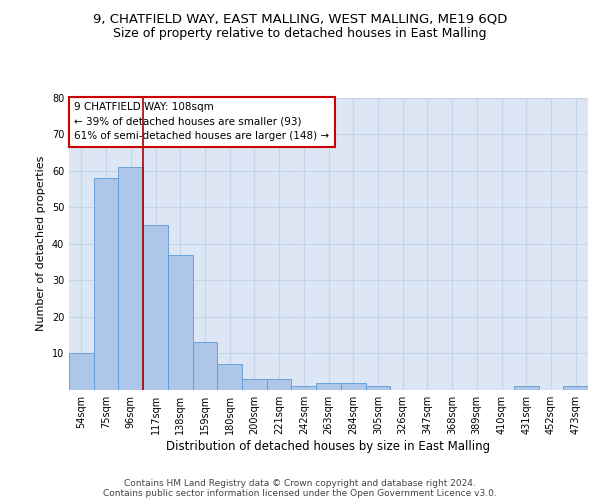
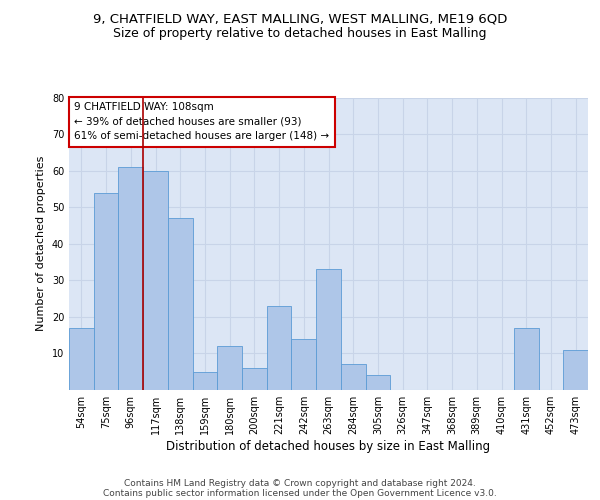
54sqm: 10 -> 17
75sqm: 58 -> 54
117sqm: 45 -> 60
138sqm: 37 -> 47
159sqm: 13 -> 5
180sqm: 7 -> 12
200sqm: 3 -> 6
221sqm: 3 -> 23
242sqm: 1 -> 14
263sqm: 2 -> 33
284sqm: 2 -> 7
305sqm: 1 -> 4
431sqm: 1 -> 17
473sqm: 1 -> 11
